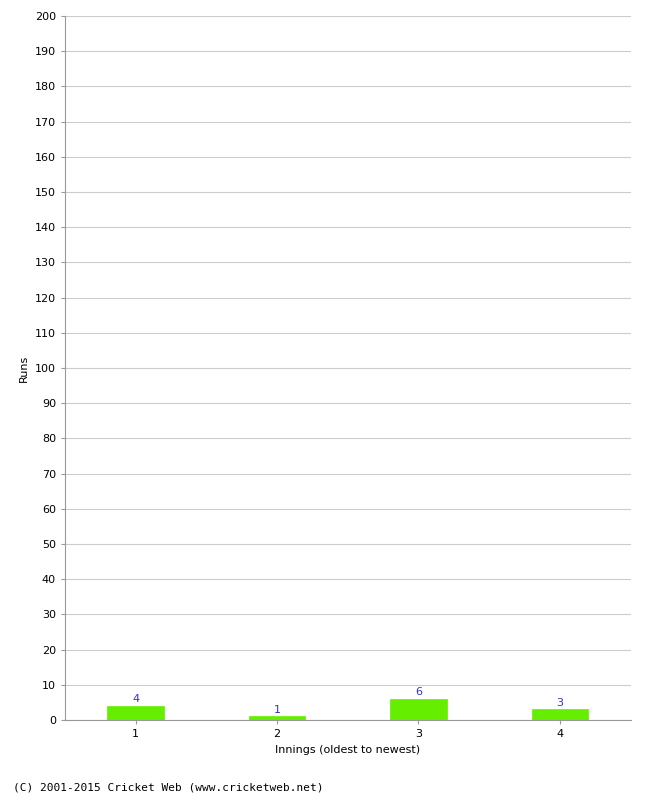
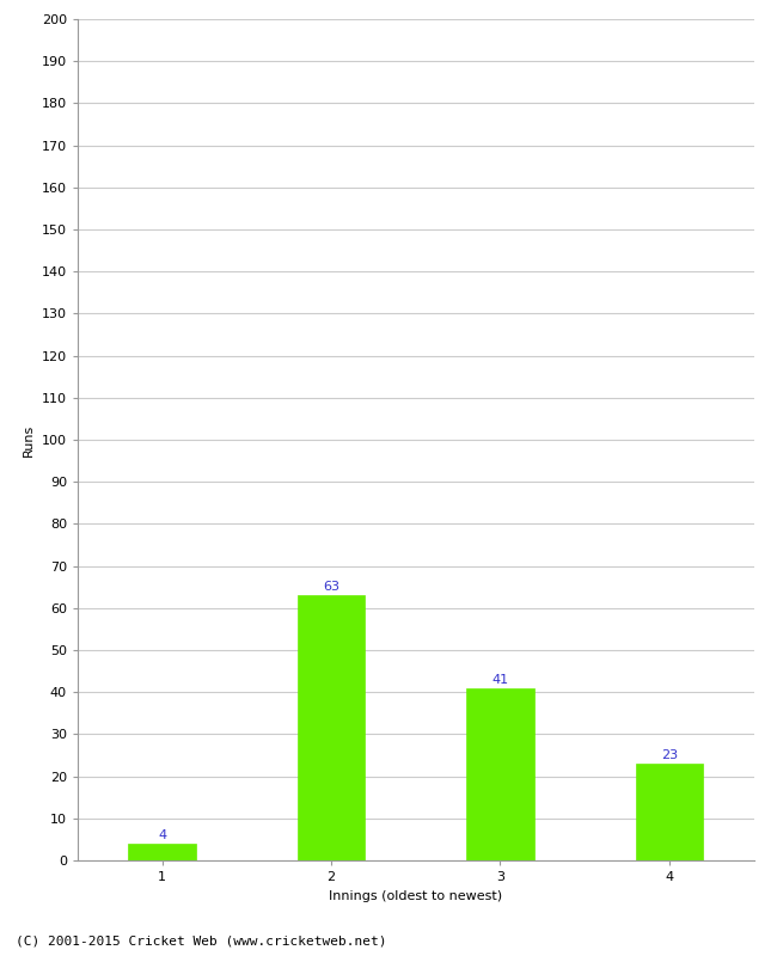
2: 1 -> 63
3: 6 -> 41
4: 3 -> 23
